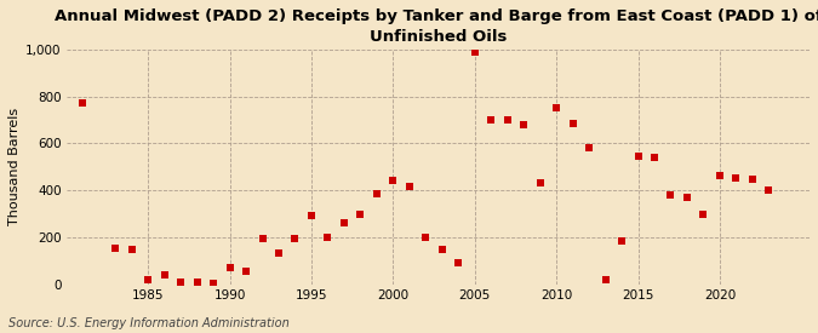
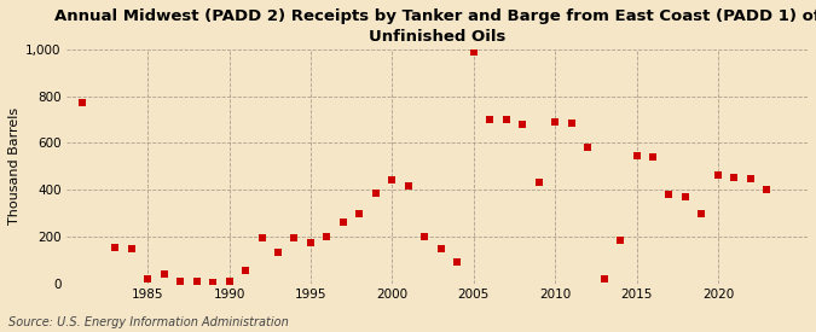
1990: 70 -> 10
1995: 290 -> 180
2010: 750 -> 690
